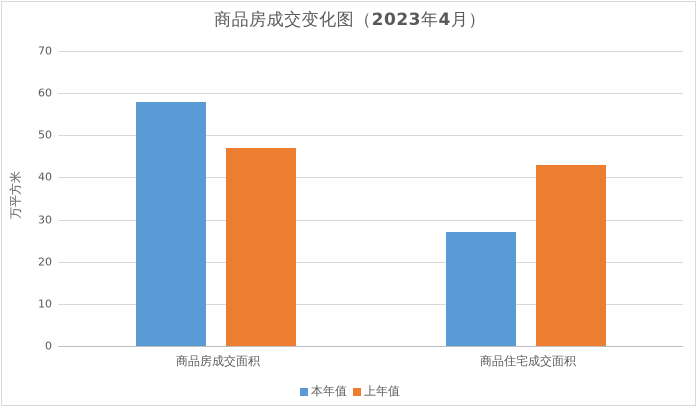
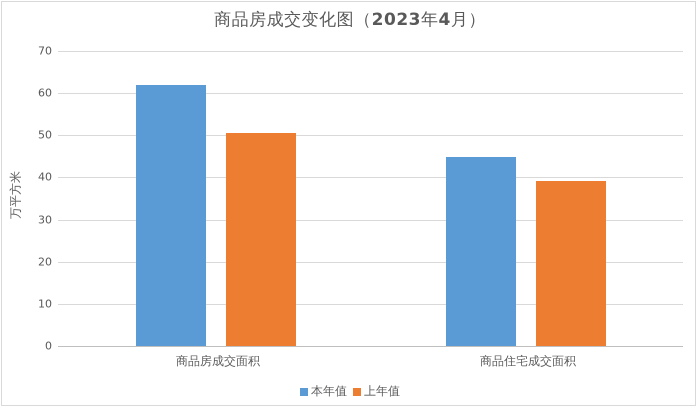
本年值/商品房成交面积: 58 -> 62
上年值/商品房成交面积: 47 -> 51
本年值/商品住宅成交面积: 27 -> 45
上年值/商品住宅成交面积: 43 -> 39
